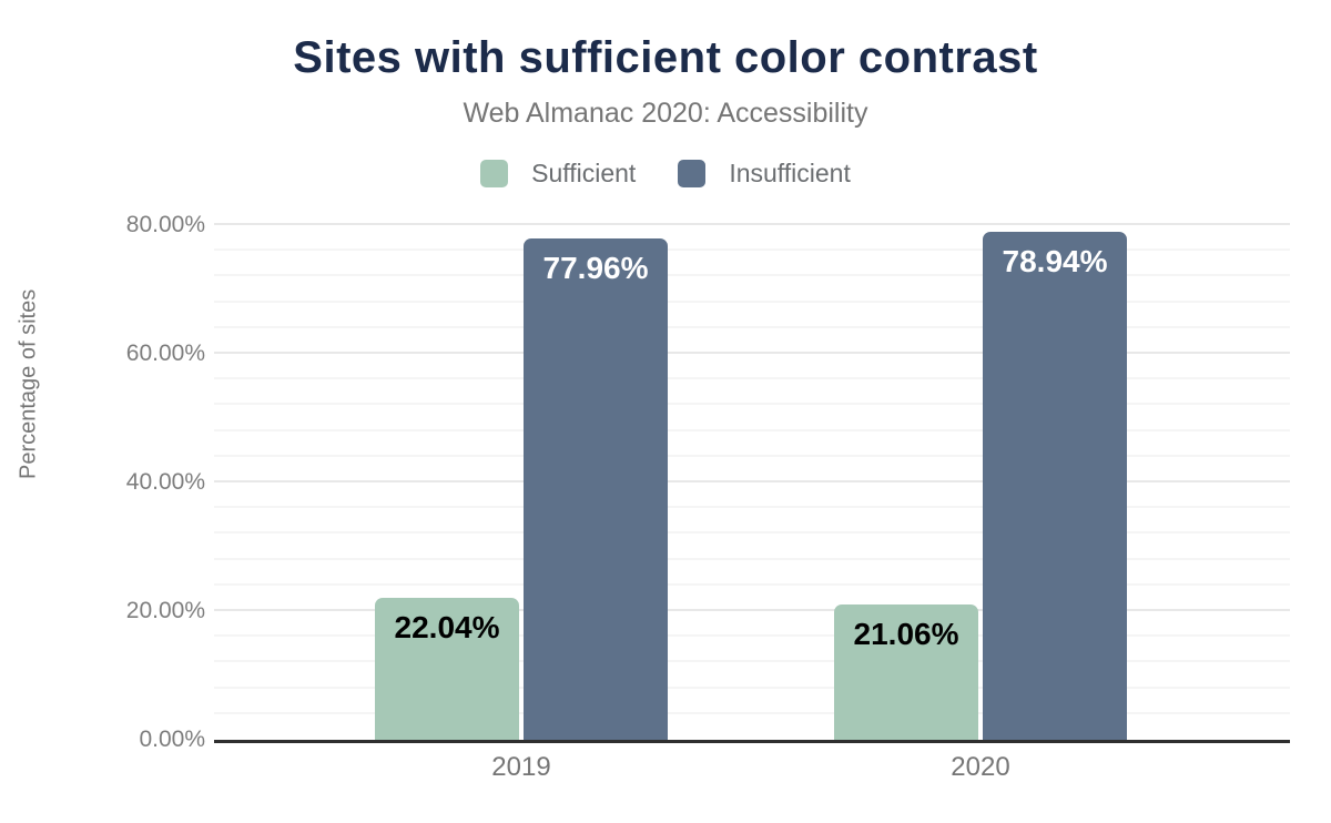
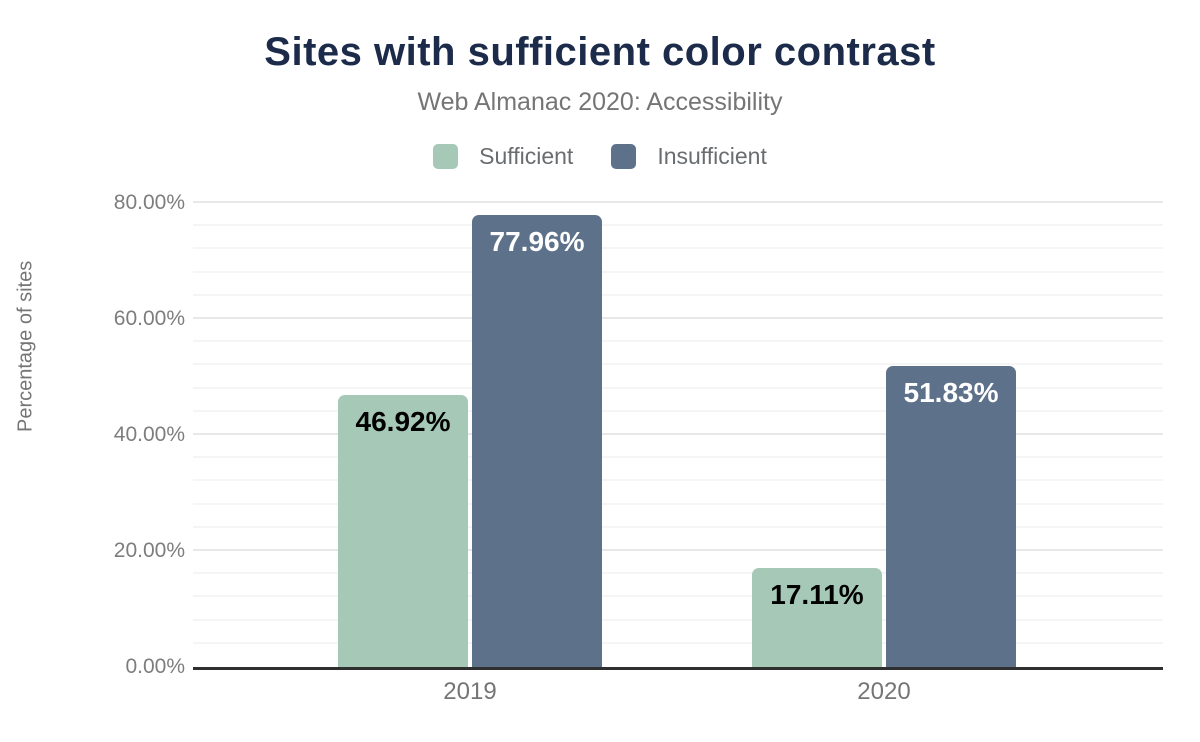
Sufficient/2019: 22.04% -> 46.92%
Sufficient/2020: 21.06% -> 17.11%
Insufficient/2020: 78.94% -> 51.83%
